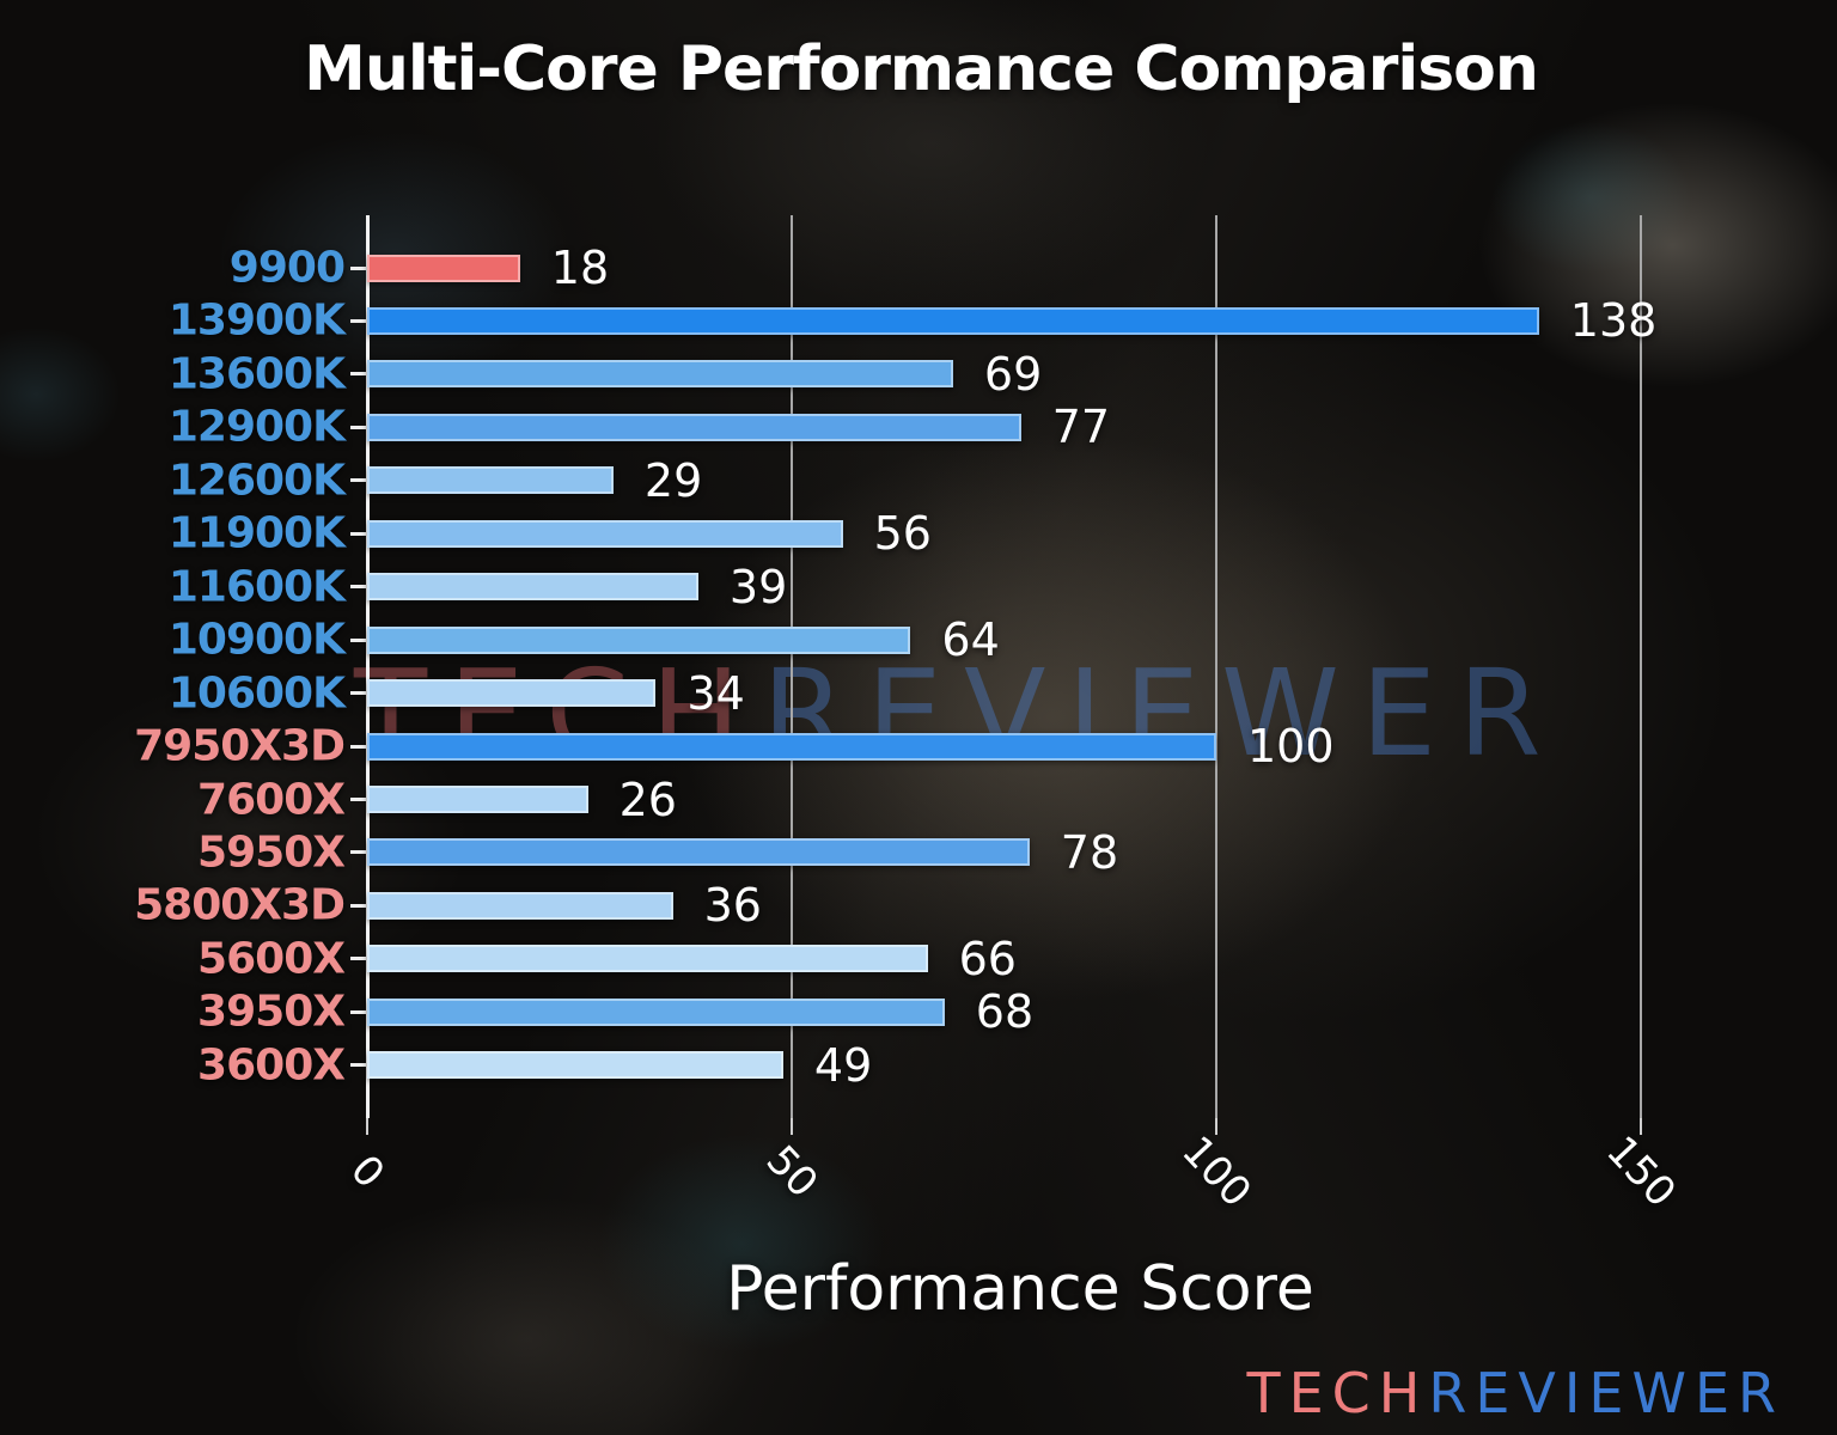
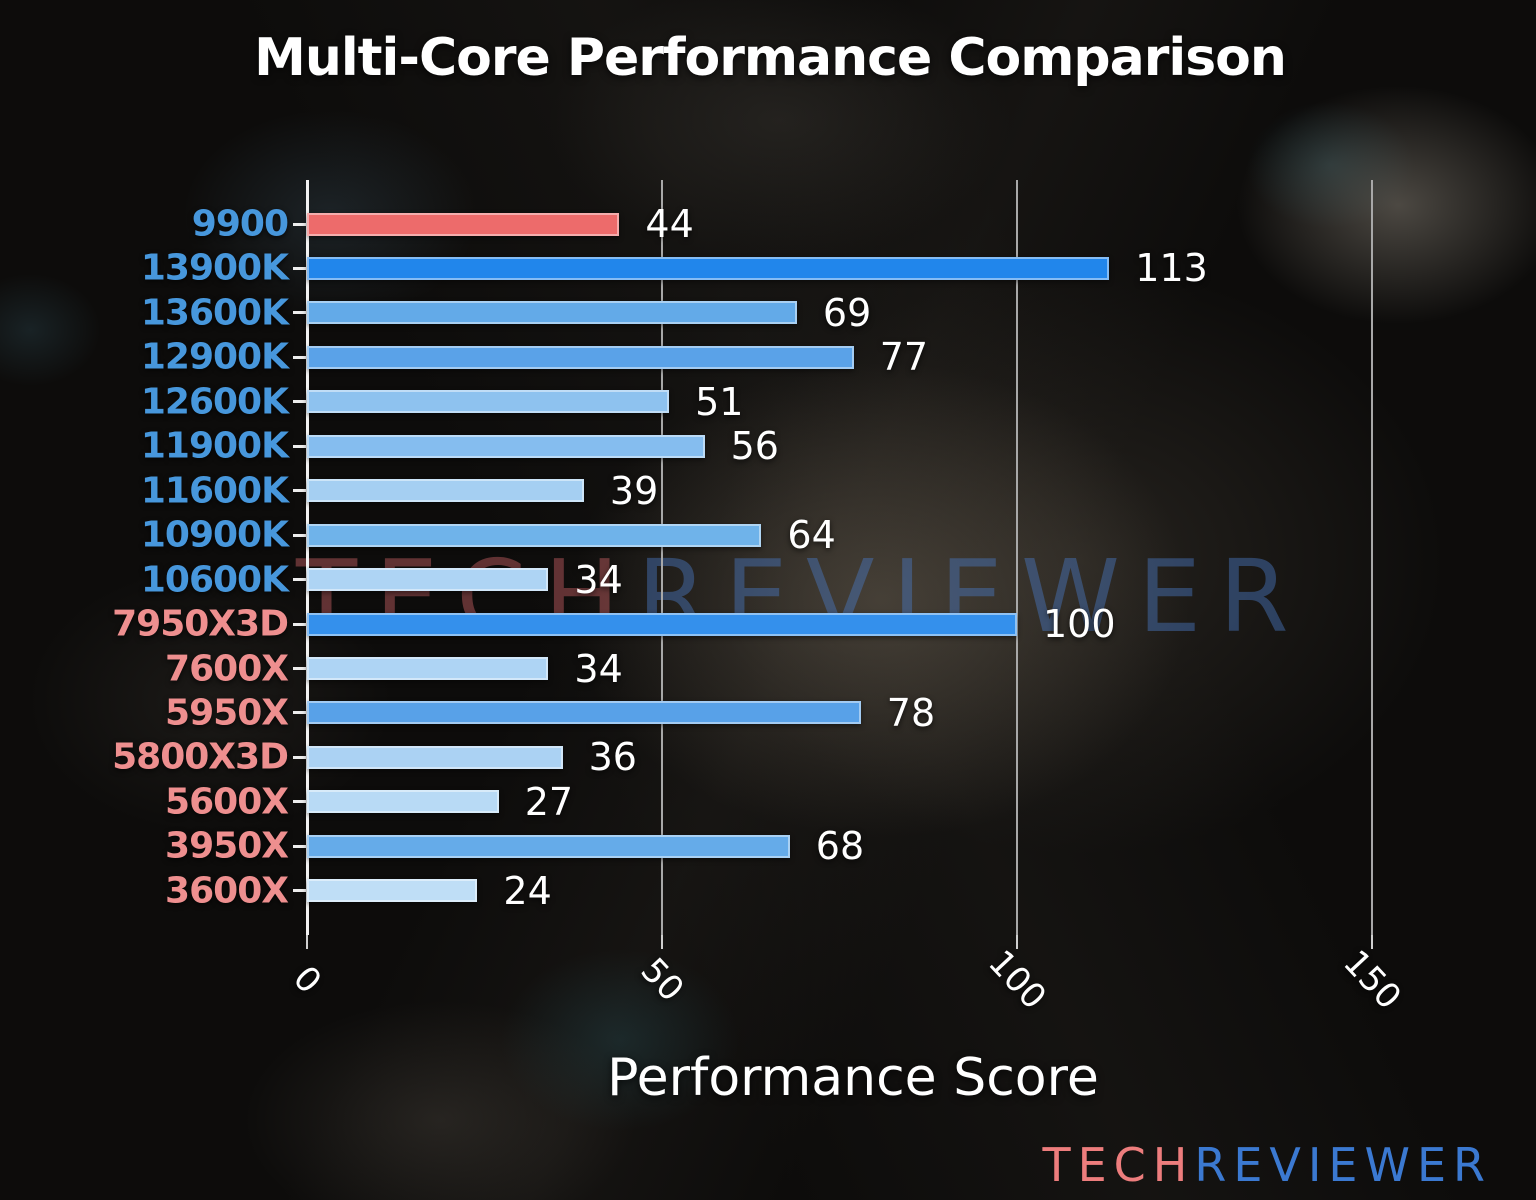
9900: 18 -> 44
13900K: 138 -> 113
12600K: 29 -> 51
7600X: 26 -> 34
5600X: 66 -> 27
3600X: 49 -> 24
